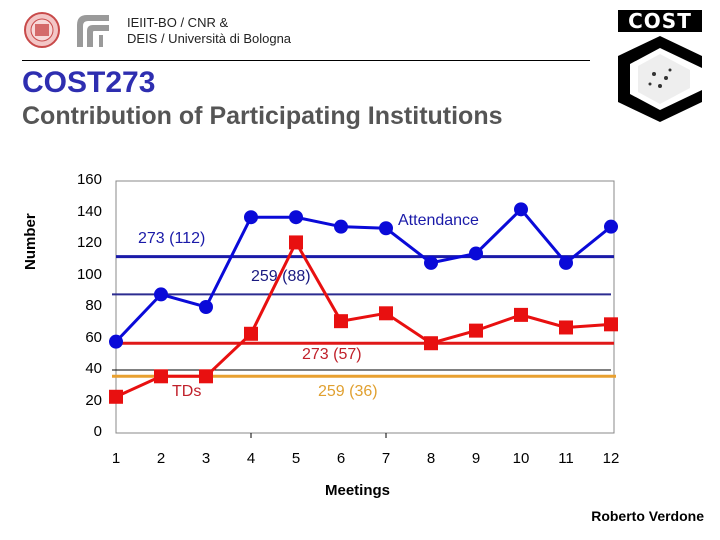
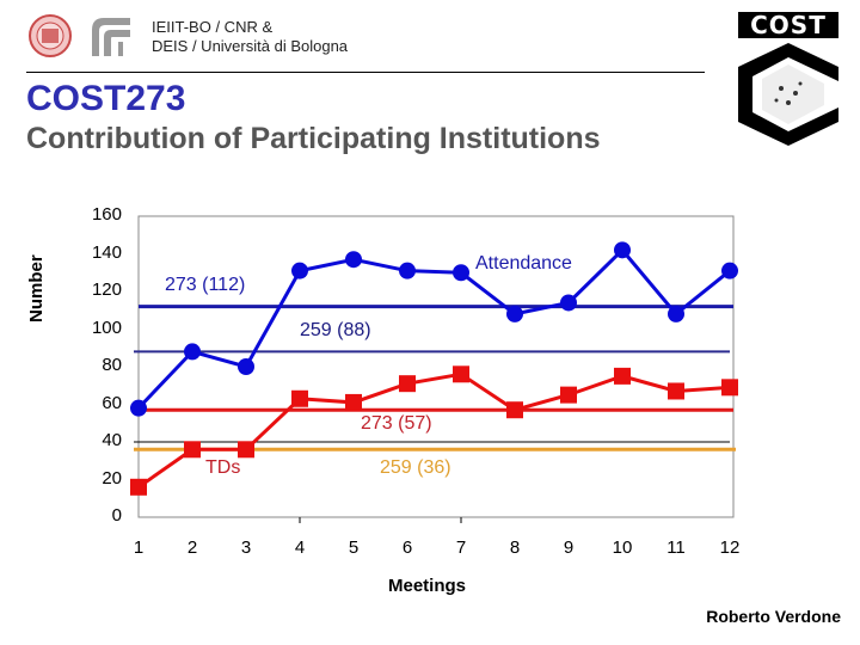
TDs/1: 23 -> 16
Attendance/4: 137 -> 131
TDs/5: 121 -> 61
